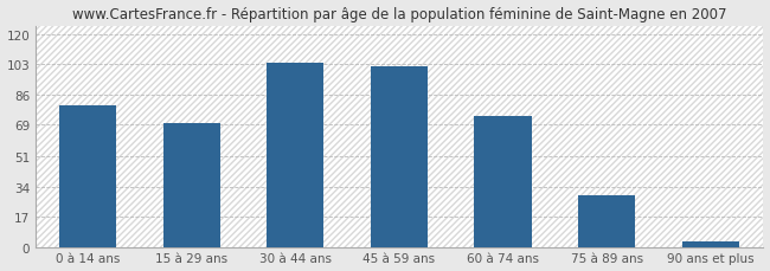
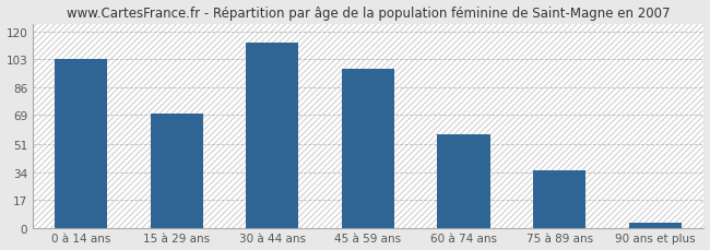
0 à 14 ans: 80 -> 103
30 à 44 ans: 104 -> 113
45 à 59 ans: 102 -> 97
60 à 74 ans: 74 -> 57
75 à 89 ans: 29 -> 35
